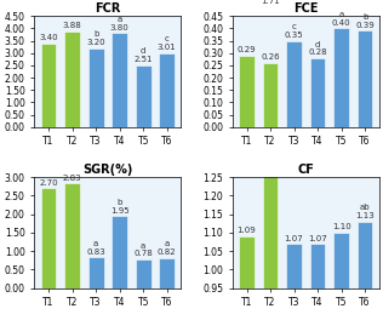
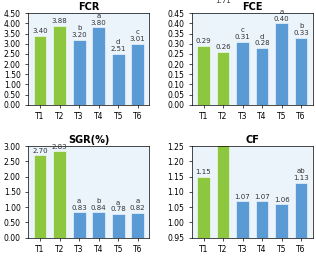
FCE/T3: 0.35 -> 0.31
FCE/T6: 0.39 -> 0.33
SGR(%)/T4: 1.95 -> 0.84
CF/T1: 1.09 -> 1.15
CF/T5: 1.10 -> 1.06
